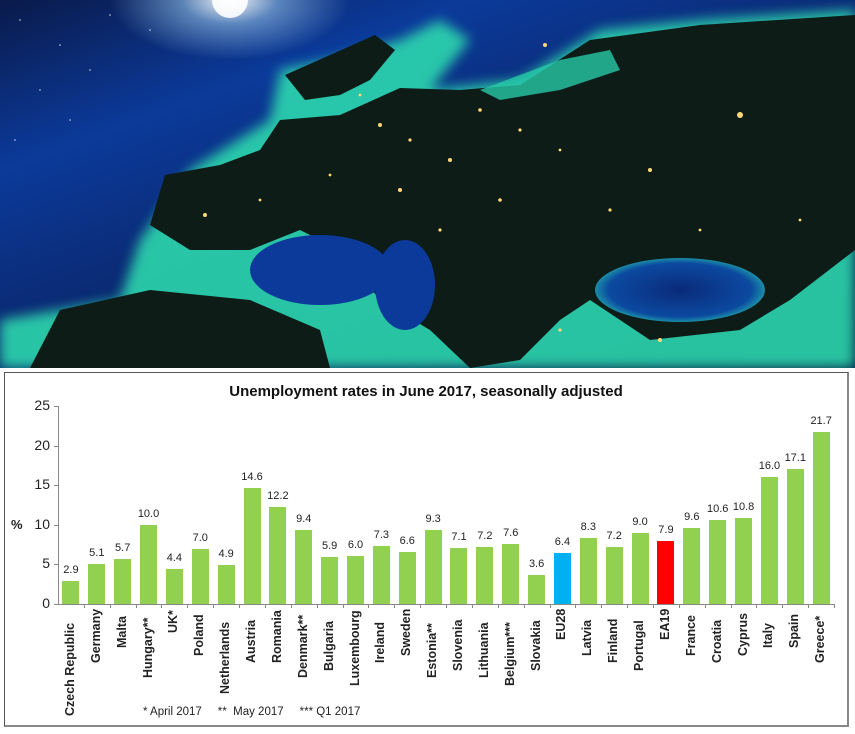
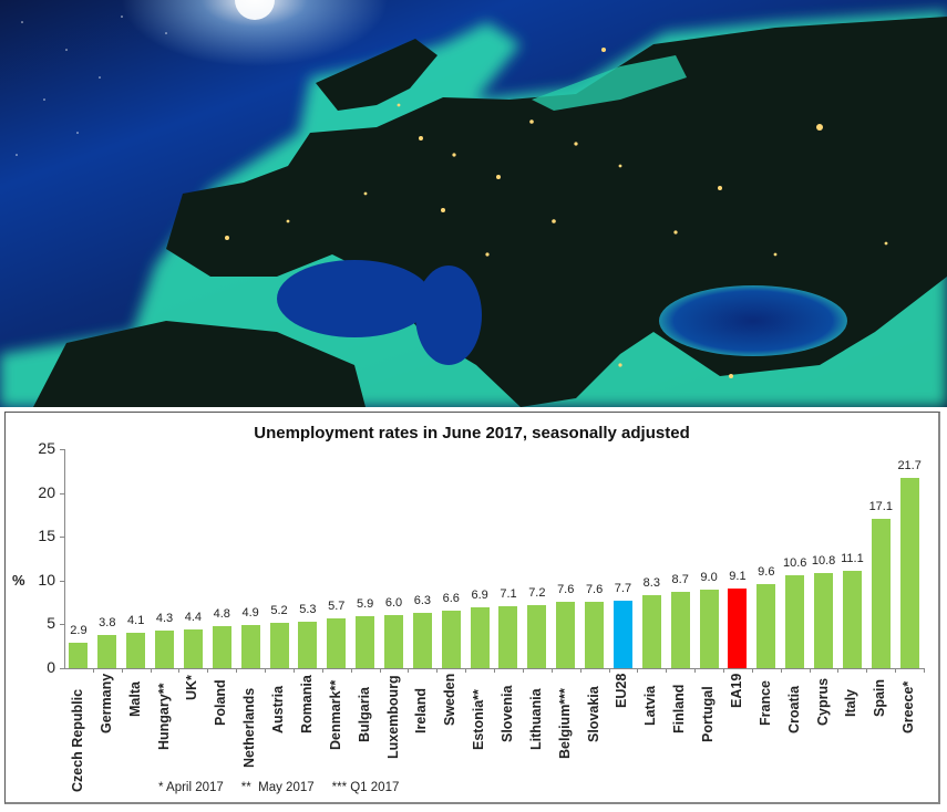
Germany: 5.1 -> 3.8
Malta: 5.7 -> 4.1
Hungary**: 10.0 -> 4.3
Poland: 7.0 -> 4.8
Austria: 14.6 -> 5.2
Romania: 12.2 -> 5.3
Denmark**: 9.4 -> 5.7
Ireland: 7.3 -> 6.3
Estonia**: 9.3 -> 6.9
Slovakia: 3.6 -> 7.6
EU28: 6.4 -> 7.7
Finland: 7.2 -> 8.7
EA19: 7.9 -> 9.1
Italy: 16.0 -> 11.1
